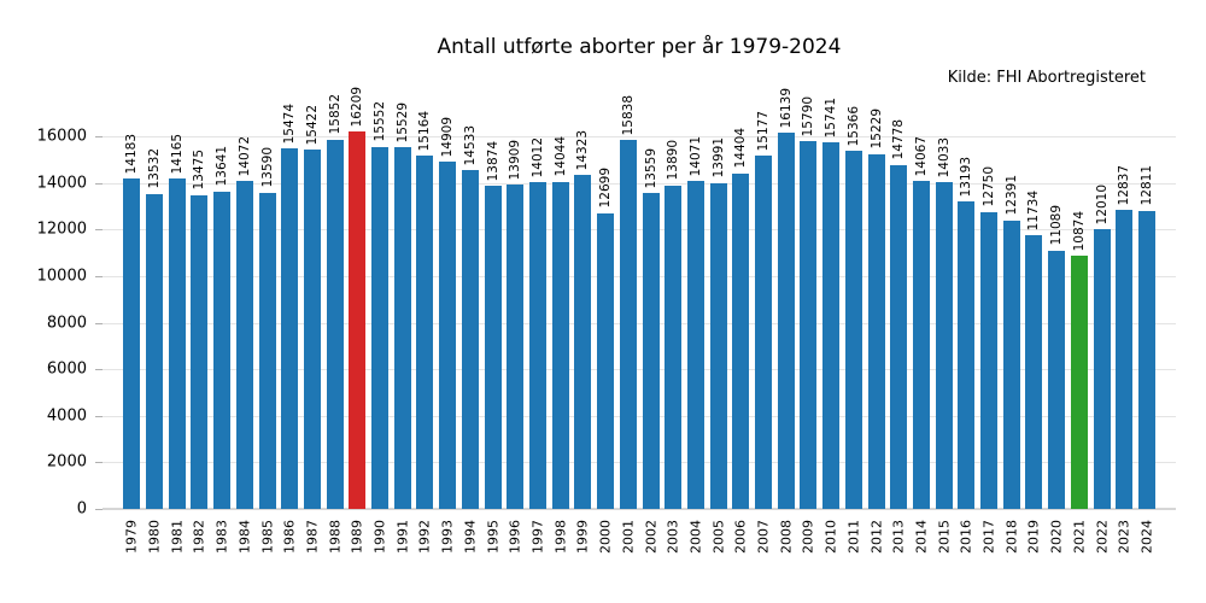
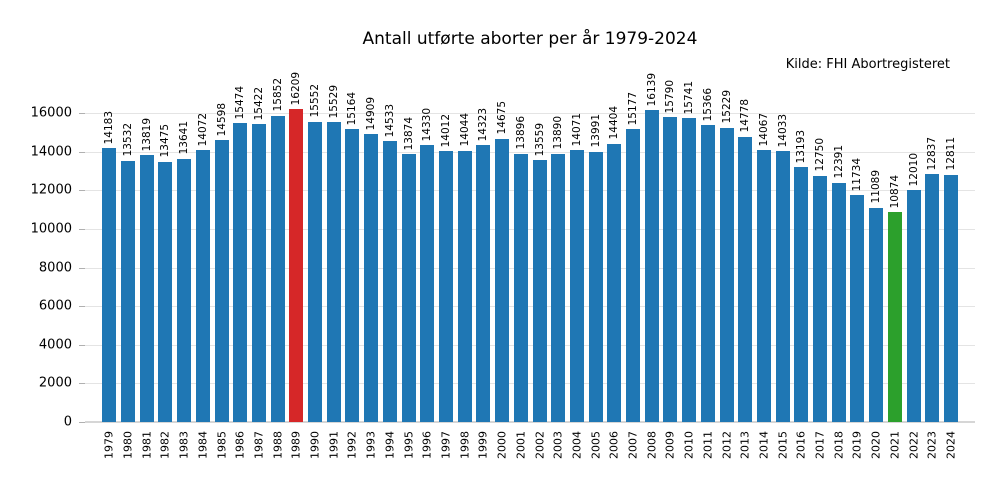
1981: 14165 -> 13819
1985: 13590 -> 14598
1996: 13909 -> 14330
2000: 12699 -> 14675
2001: 15838 -> 13896
